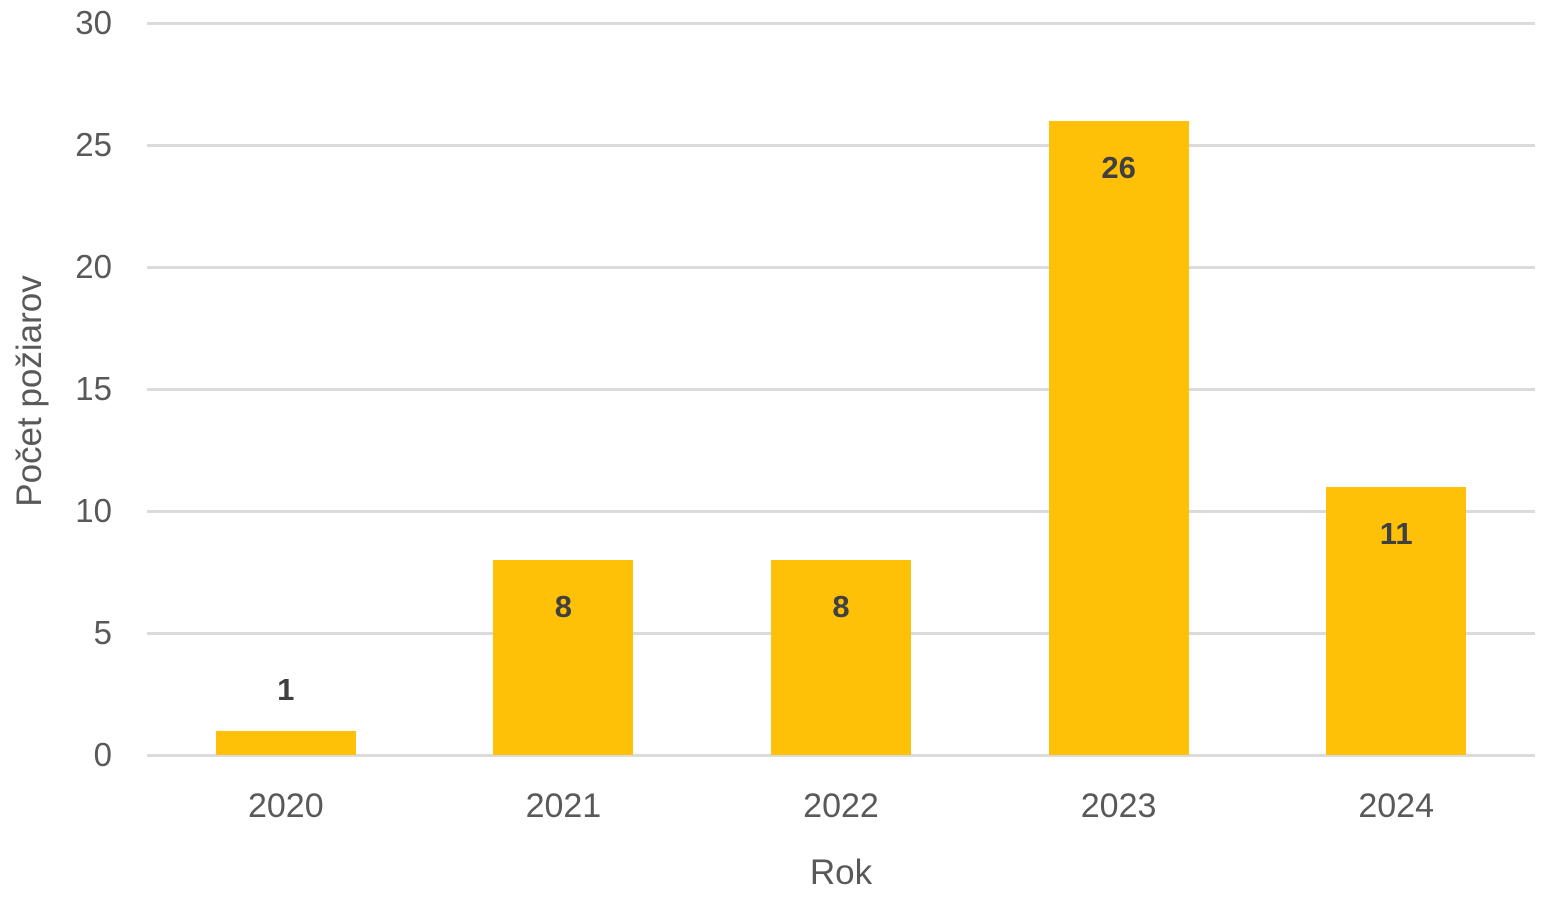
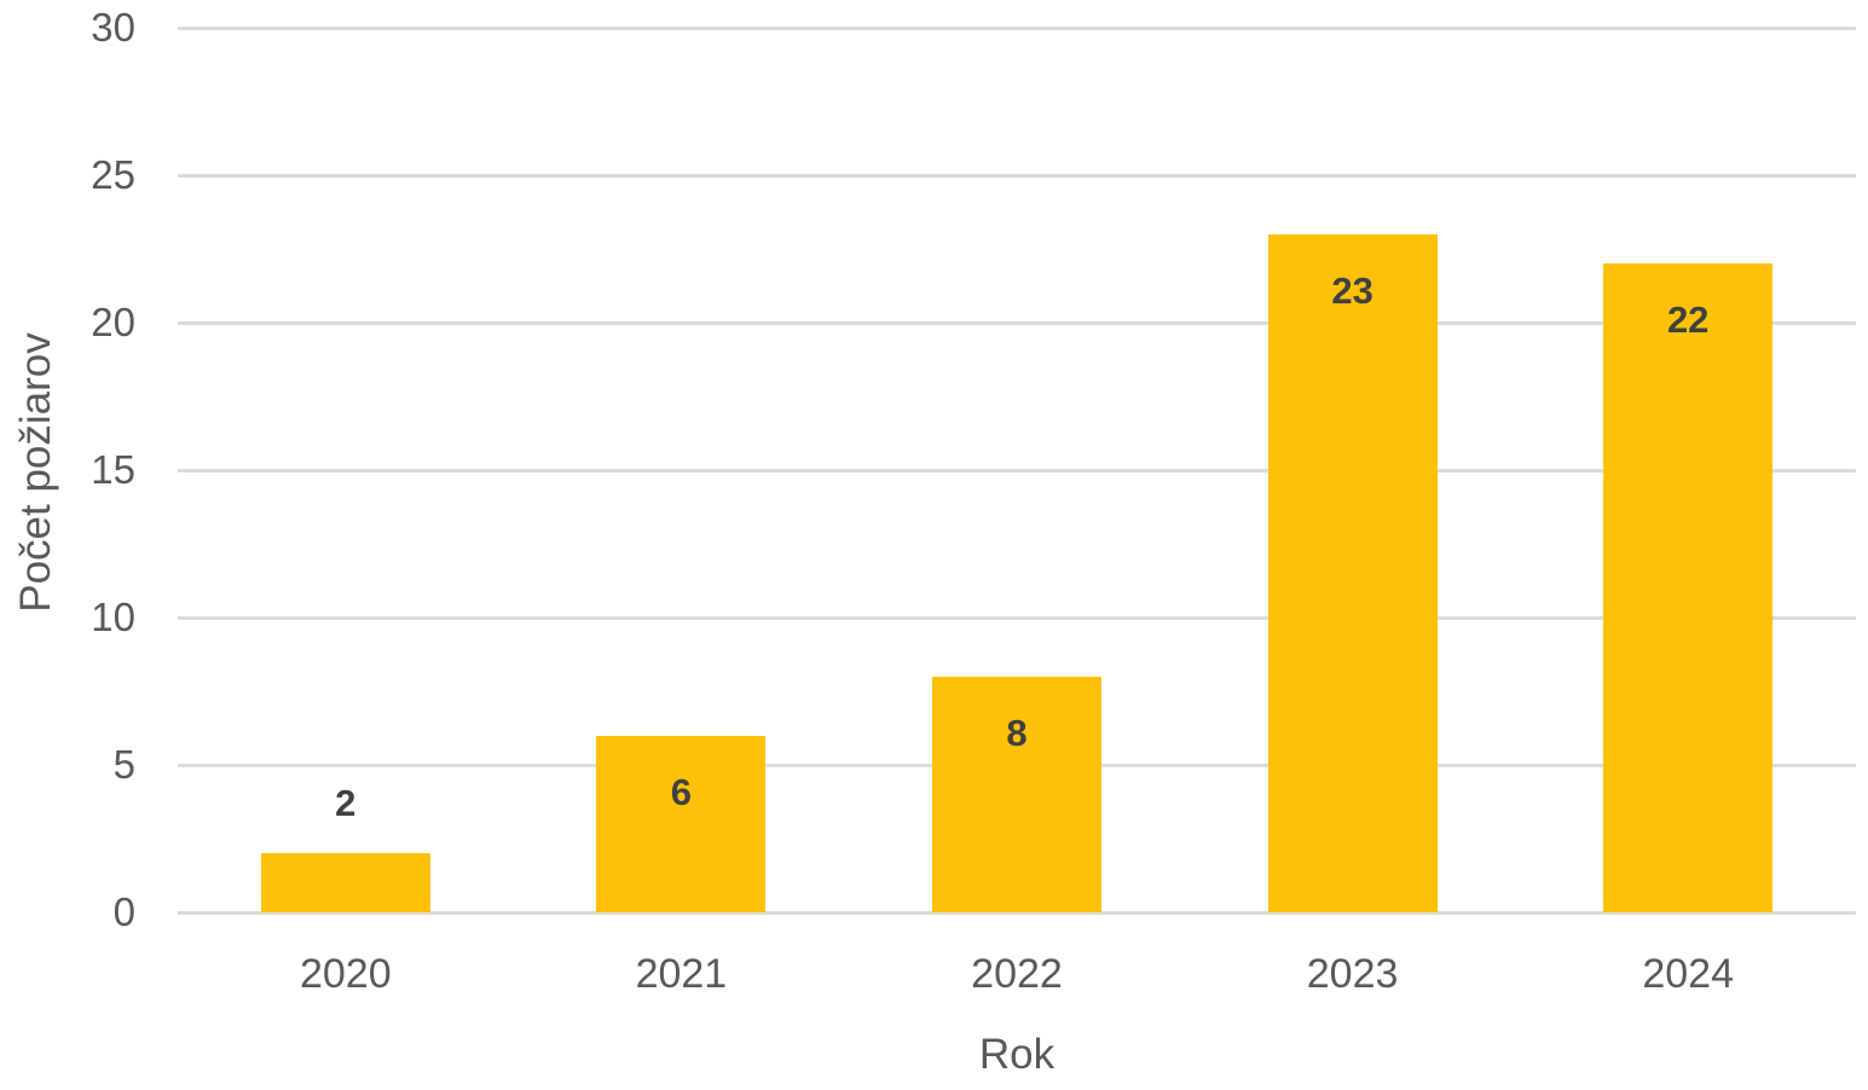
2020: 1 -> 2
2021: 8 -> 6
2023: 26 -> 23
2024: 11 -> 22
